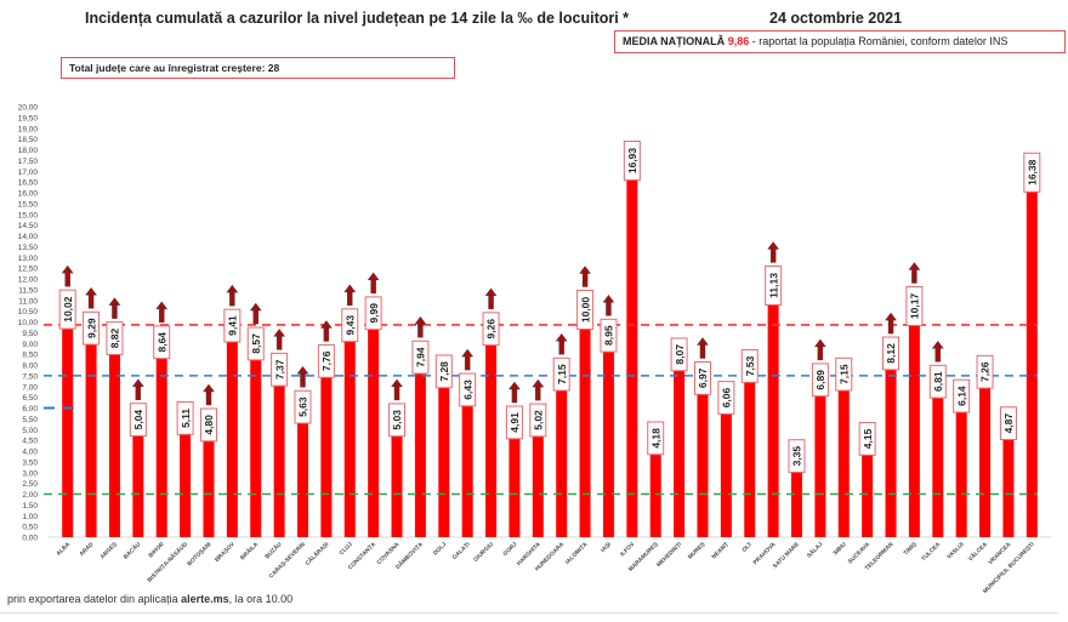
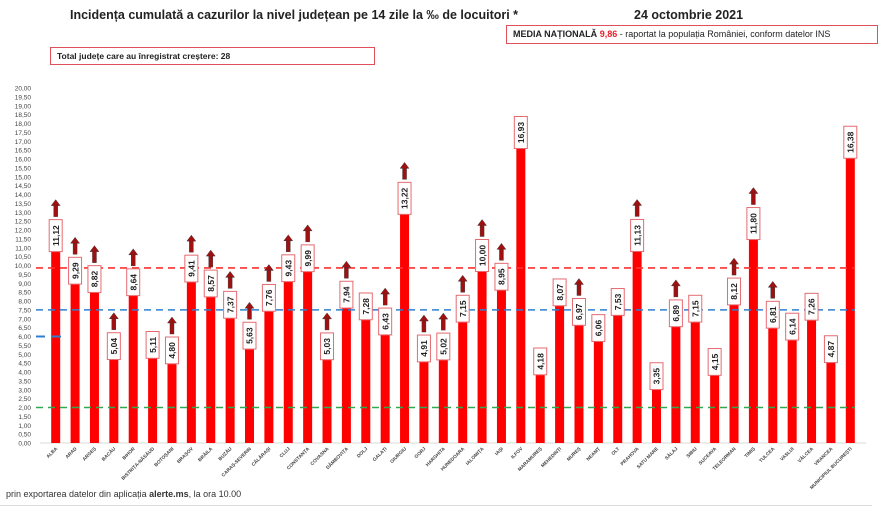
ALBA: 10,02 -> 11,12
GIURGIU: 9,26 -> 13,22
TIMIȘ: 10,17 -> 11,80
